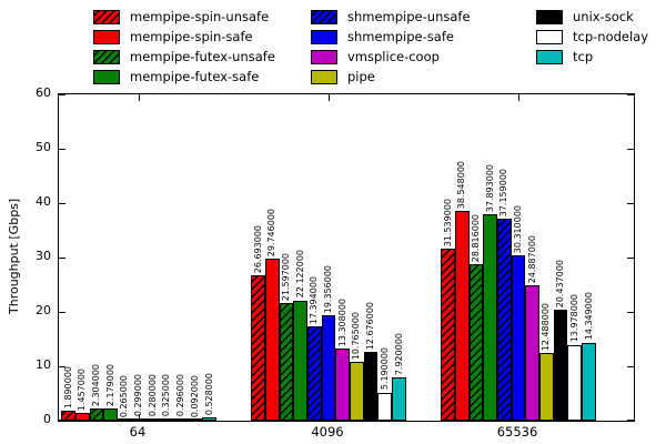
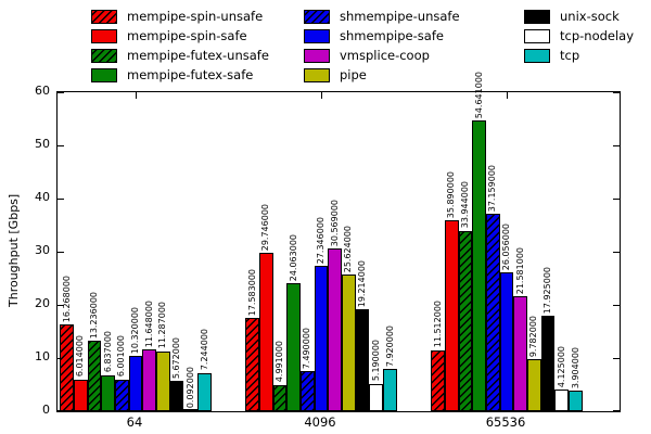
mempipe-spin-unsafe/64: 1.890000 -> 16.268000
mempipe-spin-safe/64: 1.457000 -> 6.014000
mempipe-futex-unsafe/64: 2.304000 -> 13.236000
mempipe-futex-safe/64: 2.179000 -> 6.837000
shmempipe-unsafe/64: 0.265000 -> 6.001000
shmempipe-safe/64: 0.299000 -> 10.320000
vmsplice-coop/64: 0.280000 -> 11.648000
pipe/64: 0.325000 -> 11.287000
unix-sock/64: 0.296000 -> 5.672000
tcp/64: 0.528000 -> 7.244000
mempipe-spin-unsafe/4096: 26.693000 -> 17.583000
mempipe-futex-unsafe/4096: 21.597000 -> 4.991000
mempipe-futex-safe/4096: 22.122000 -> 24.063000
shmempipe-unsafe/4096: 17.394000 -> 7.490000
shmempipe-safe/4096: 19.356000 -> 27.346000
vmsplice-coop/4096: 13.308000 -> 30.569000
pipe/4096: 10.765000 -> 25.624000
unix-sock/4096: 12.676000 -> 19.214000
mempipe-spin-unsafe/65536: 31.539000 -> 11.512000
mempipe-spin-safe/65536: 38.548000 -> 35.890000
mempipe-futex-unsafe/65536: 28.816000 -> 33.944000
mempipe-futex-safe/65536: 37.893000 -> 54.641000
shmempipe-safe/65536: 30.310000 -> 26.056000
vmsplice-coop/65536: 24.887000 -> 21.581000
pipe/65536: 12.488000 -> 9.782000
unix-sock/65536: 20.437000 -> 17.925000
tcp-nodelay/65536: 13.978000 -> 4.125000
tcp/65536: 14.349000 -> 3.904000
